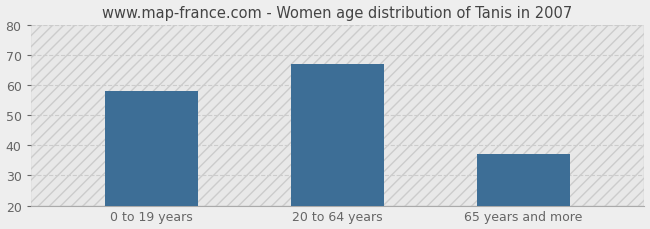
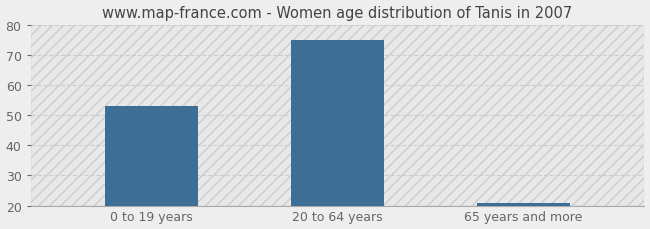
0 to 19 years: 58 -> 53
20 to 64 years: 67 -> 75
65 years and more: 37 -> 21
